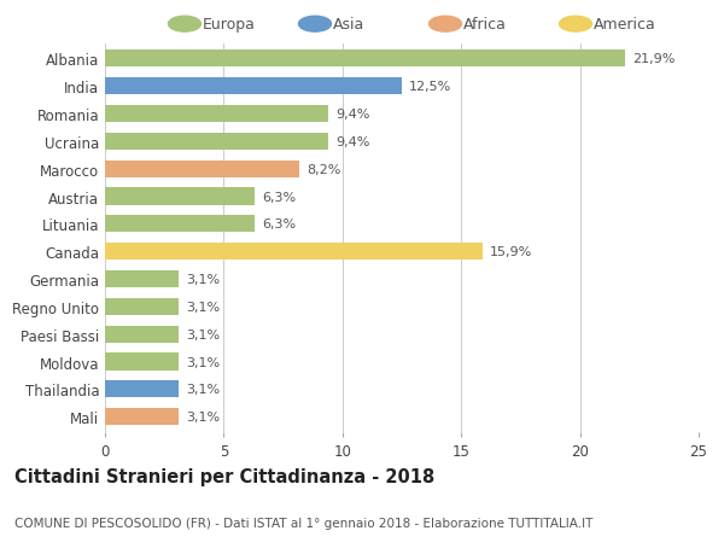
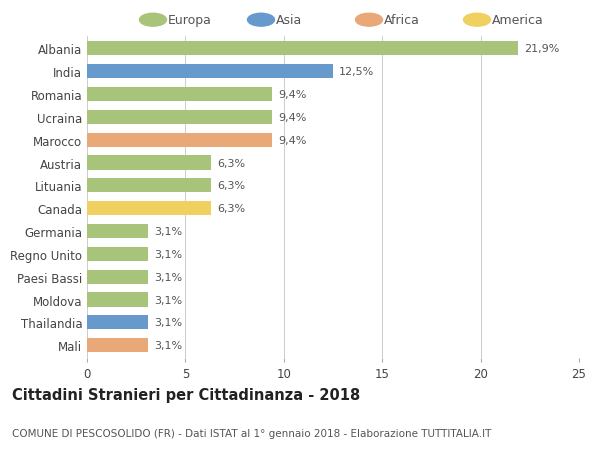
Marocco: 8,2% -> 9,4%
Canada: 15,9% -> 6,3%
